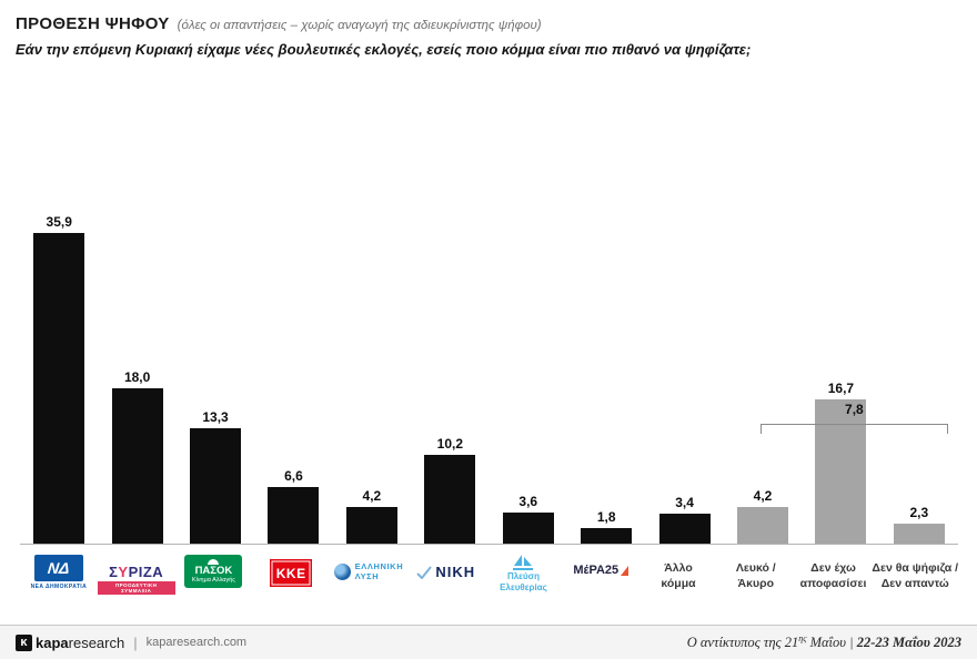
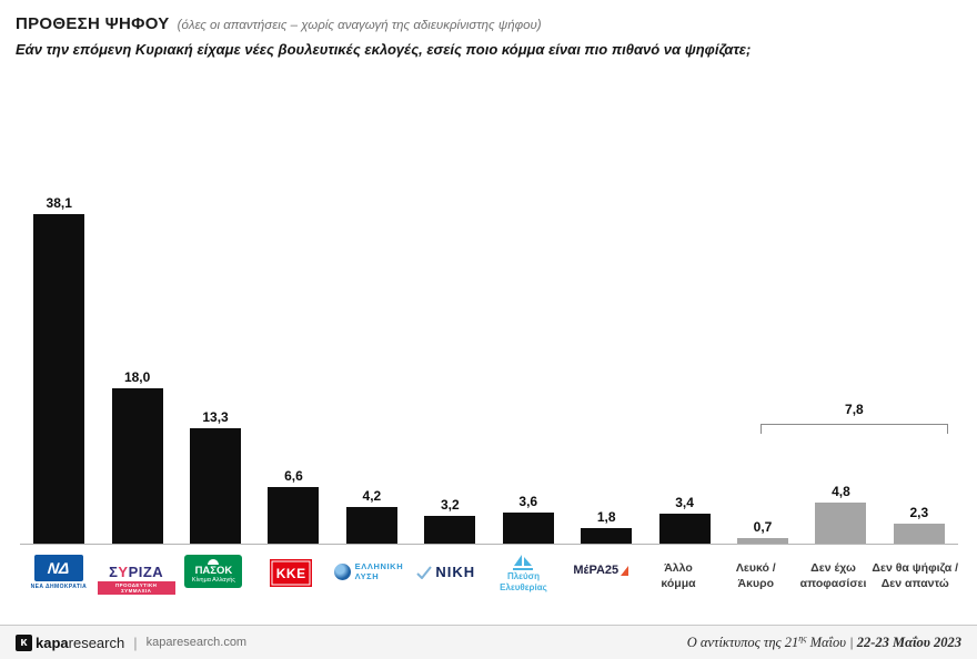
ΝΕΑ ΔΗΜΟΚΡΑΤΙΑ: 35,9 -> 38,1
ΝΙΚΗ: 10,2 -> 3,2
Λευκό / Άκυρο: 4,2 -> 0,7
Δεν έχω αποφασίσει: 16,7 -> 4,8
